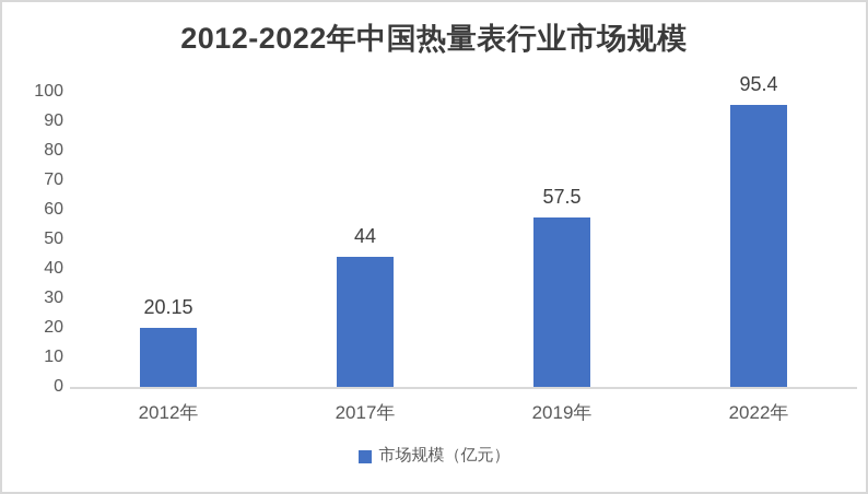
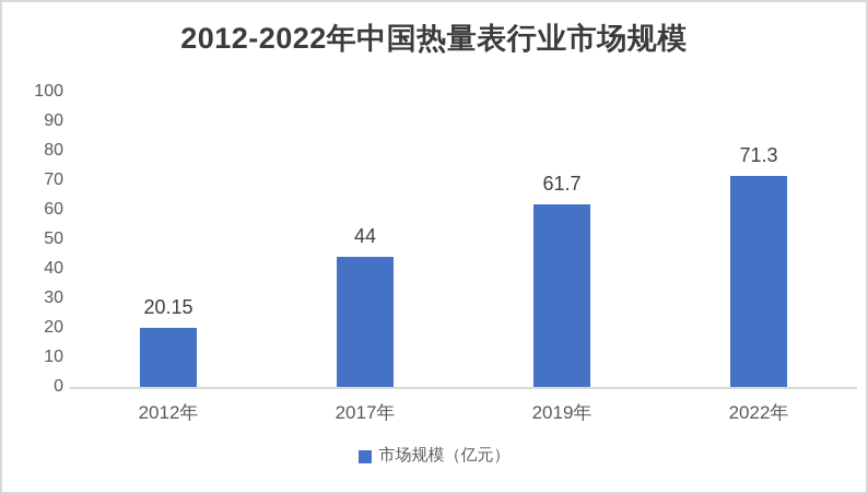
2019年: 57.5 -> 61.7
2022年: 95.4 -> 71.3
